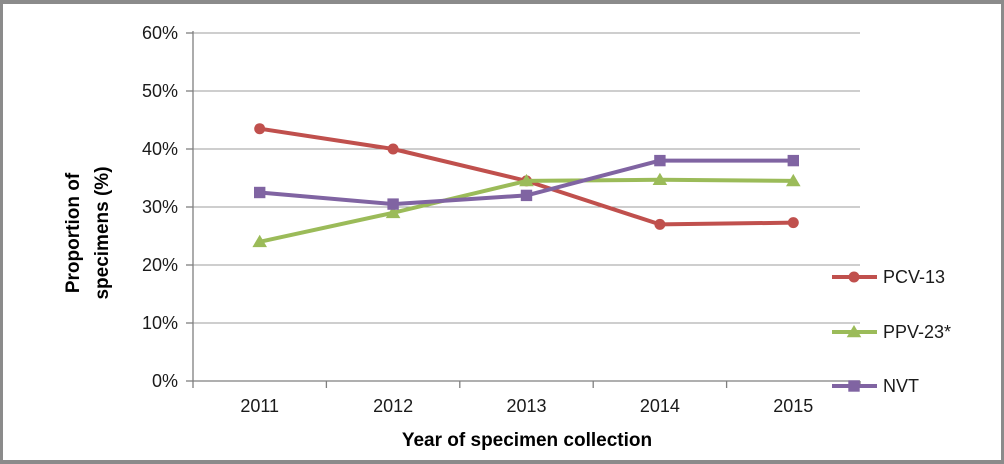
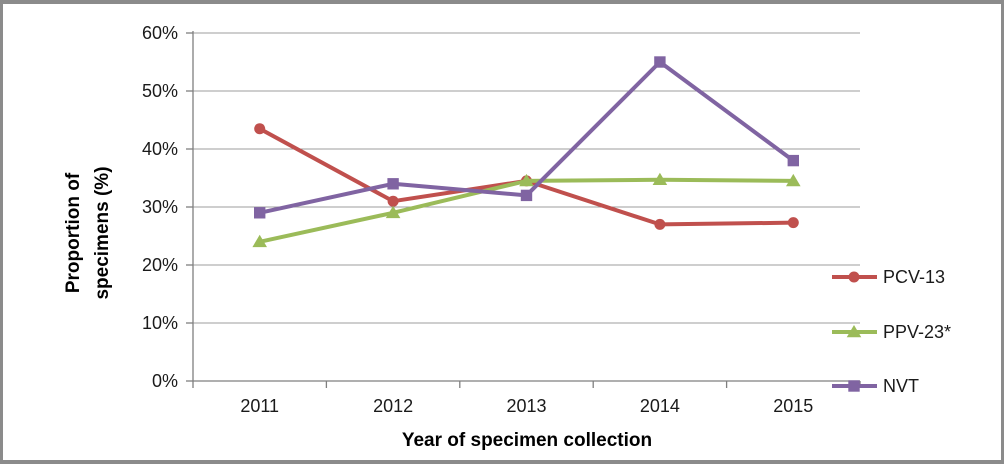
NVT/2011: 32% -> 29%
PCV-13/2012: 40% -> 31%
NVT/2012: 30% -> 34%
NVT/2014: 38% -> 55%
